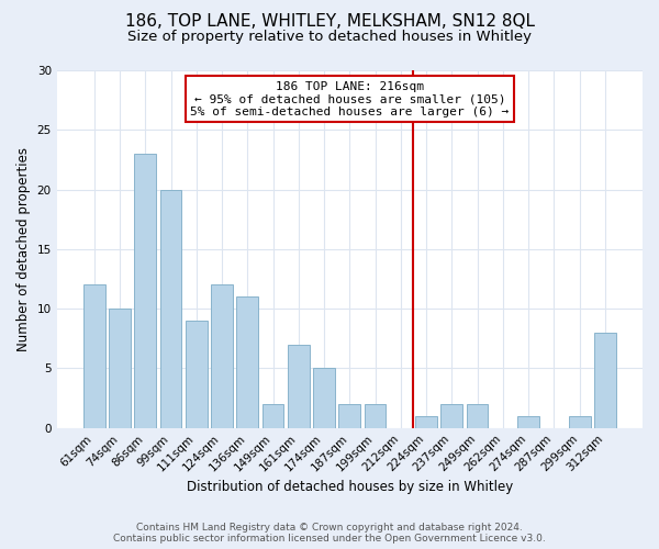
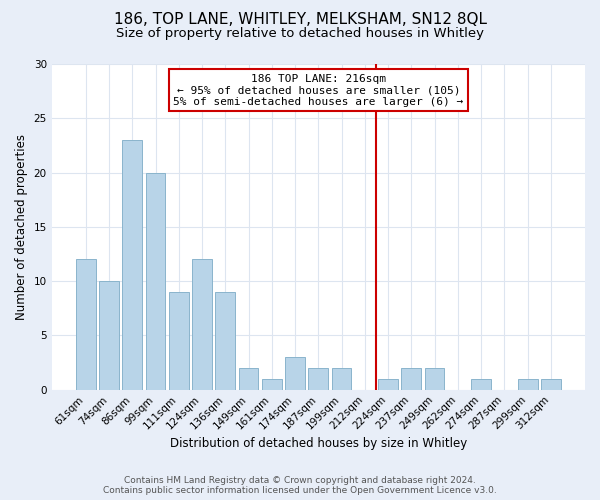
136sqm: 11 -> 9
161sqm: 7 -> 1
174sqm: 5 -> 3
312sqm: 8 -> 1
